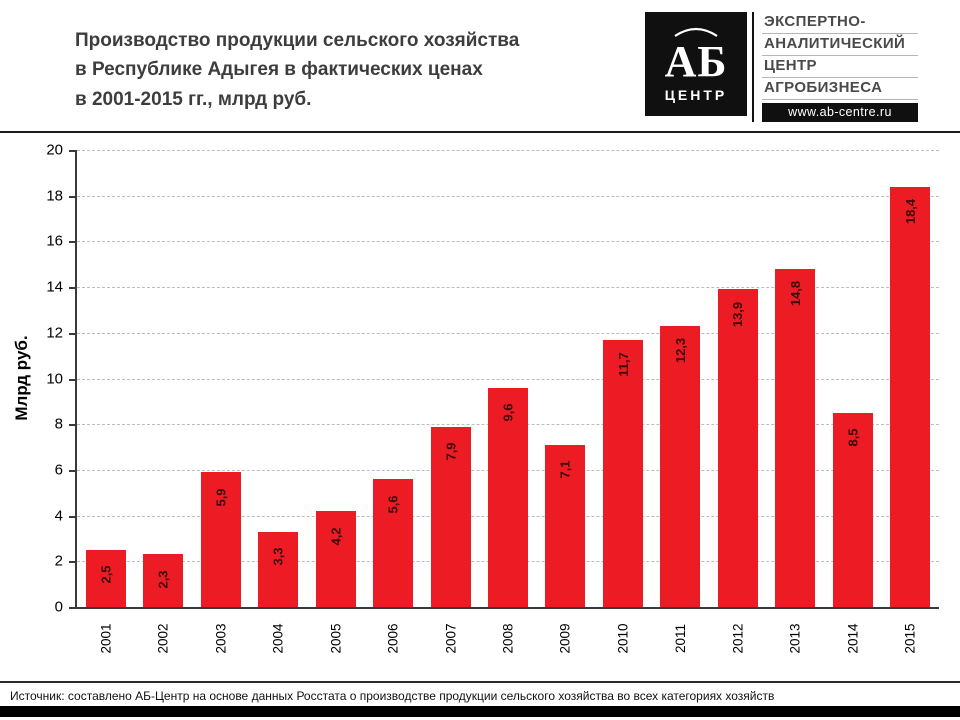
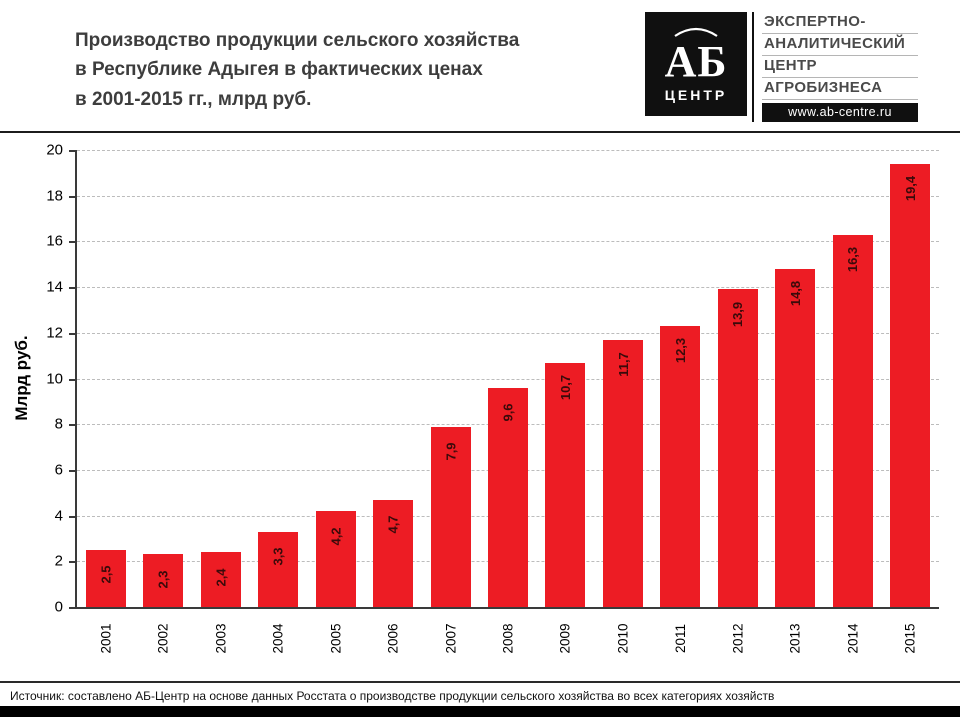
2003: 5,9 -> 2,4
2006: 5,6 -> 4,7
2009: 7,1 -> 10,7
2014: 8,5 -> 16,3
2015: 18,4 -> 19,4
